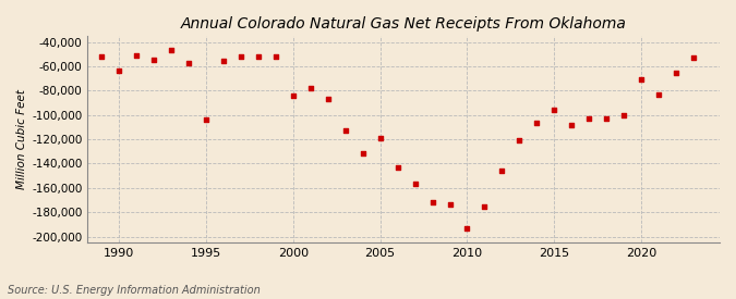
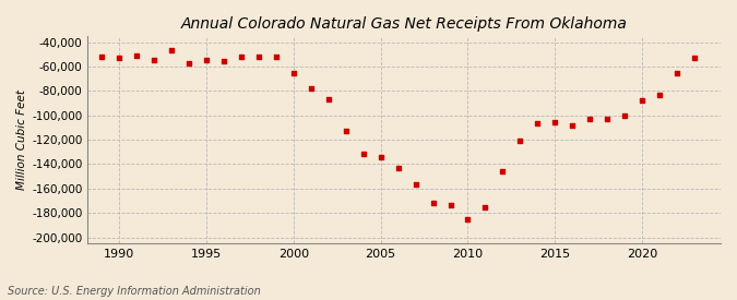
1990: -64,000 -> -53,000
1995: -104,000 -> -55,000
2000: -84,000 -> -65,000
2005: -119,000 -> -134,000
2010: -193,000 -> -185,000
2015: -96,000 -> -106,000
2020: -71,000 -> -88,000
